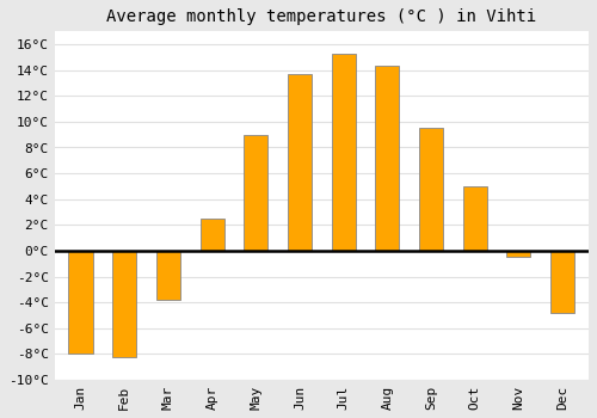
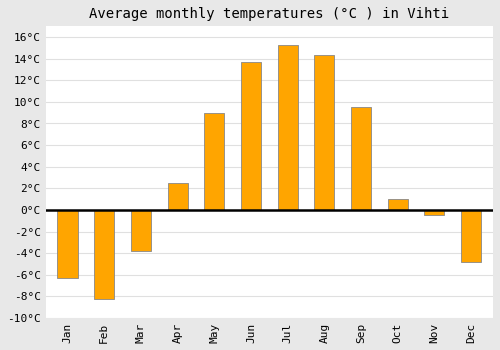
Jan: -8.0°C -> -6.3°C
Oct: 5.0°C -> 1.0°C
